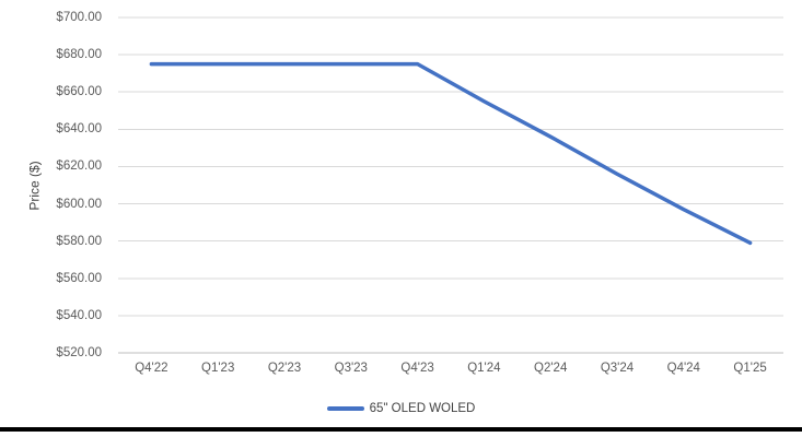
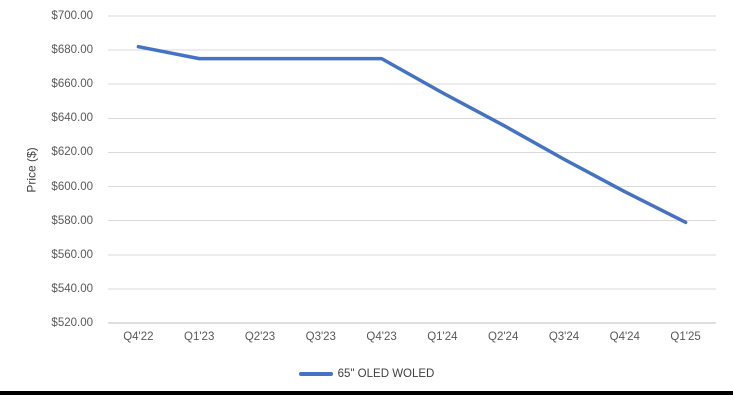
Q4'22: $675 -> $682
